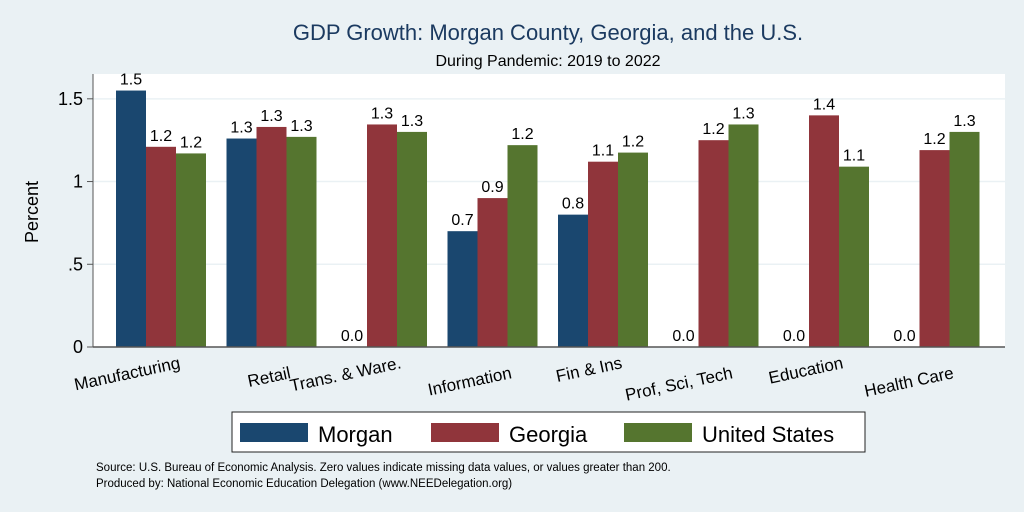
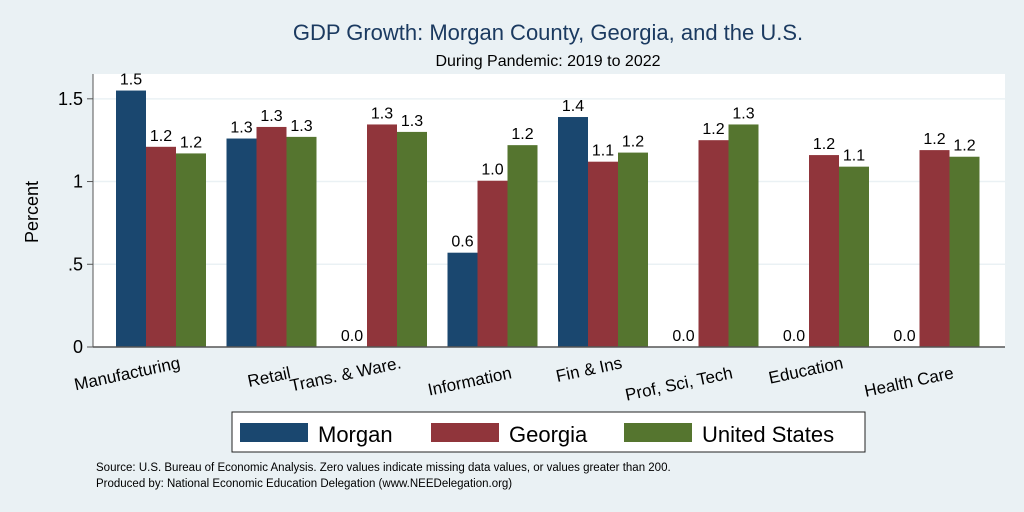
Morgan/Information: 0.7 -> 0.6
Georgia/Information: 0.9 -> 1.0
Morgan/Fin & Ins: 0.8 -> 1.4
Georgia/Education: 1.4 -> 1.2
United States/Health Care: 1.3 -> 1.2
